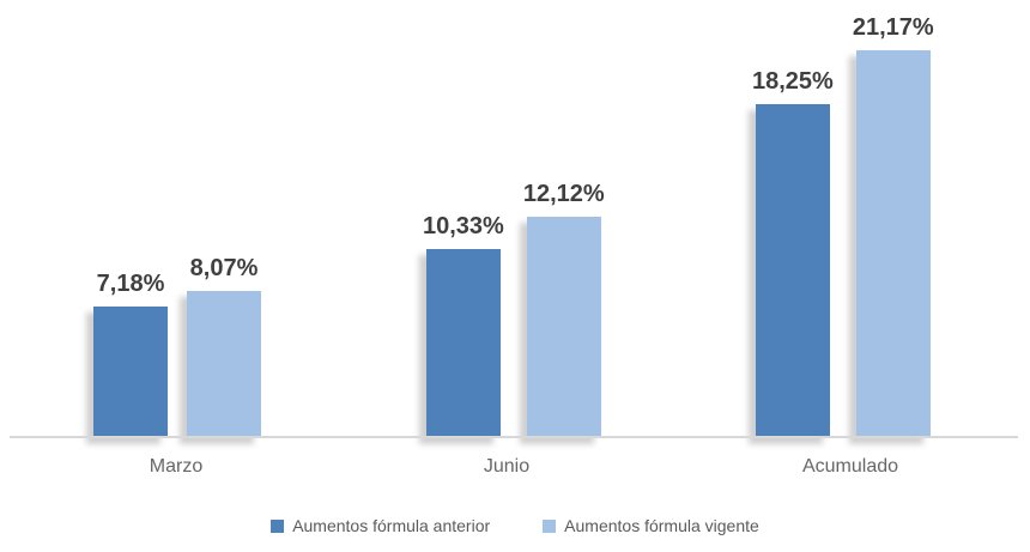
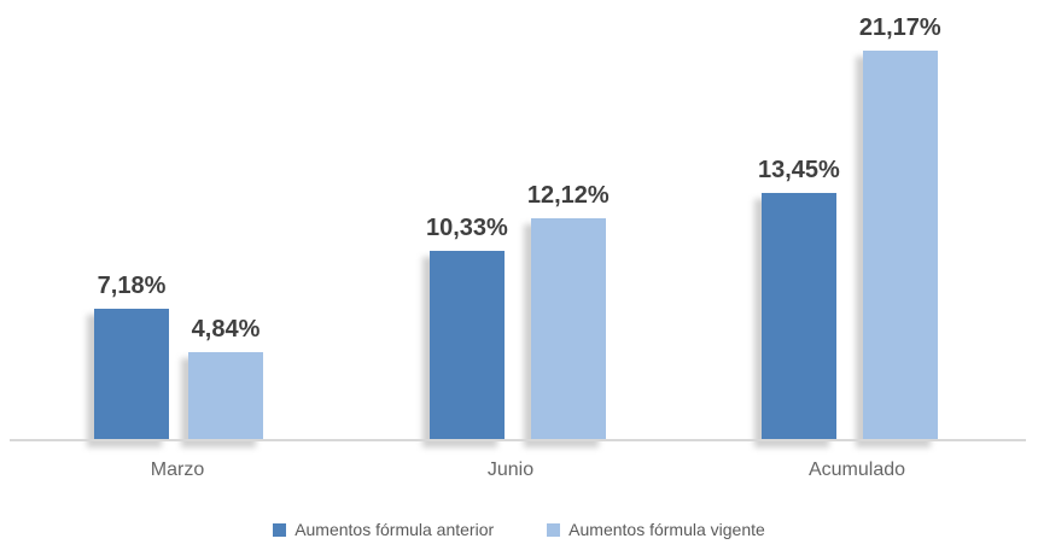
Aumentos fórmula vigente/Marzo: 8,07% -> 4,84%
Aumentos fórmula anterior/Acumulado: 18,25% -> 13,45%
